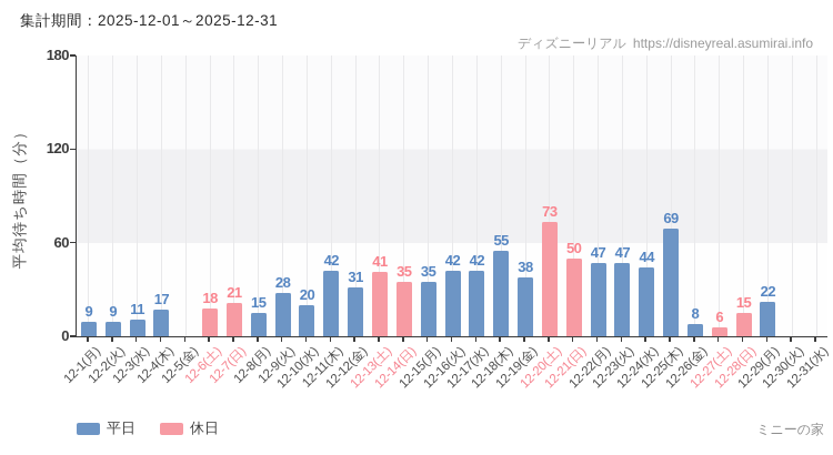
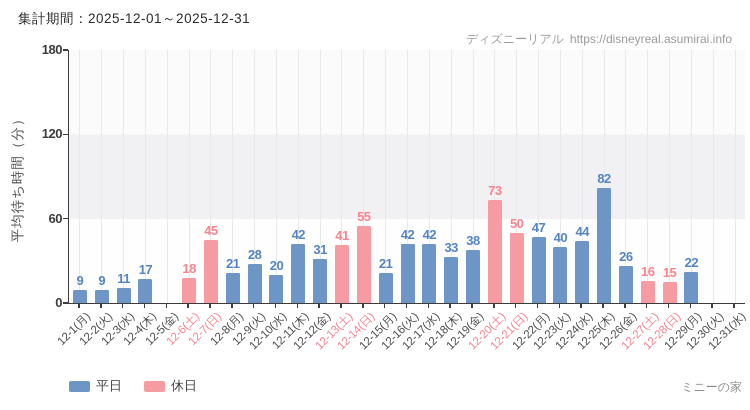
12-7(日): 21 -> 45
12-8(月): 15 -> 21
12-14(日): 35 -> 55
12-15(月): 35 -> 21
12-18(木): 55 -> 33
12-23(火): 47 -> 40
12-25(木): 69 -> 82
12-26(金): 8 -> 26
12-27(土): 6 -> 16
